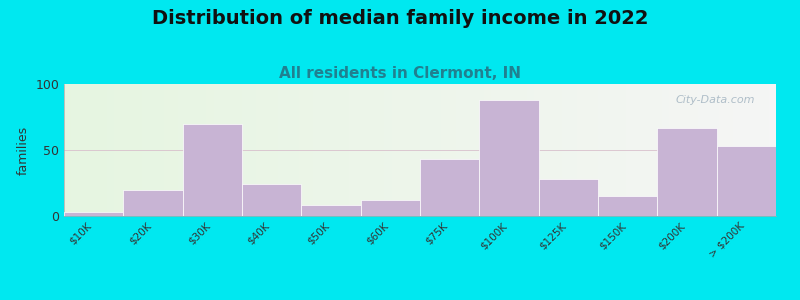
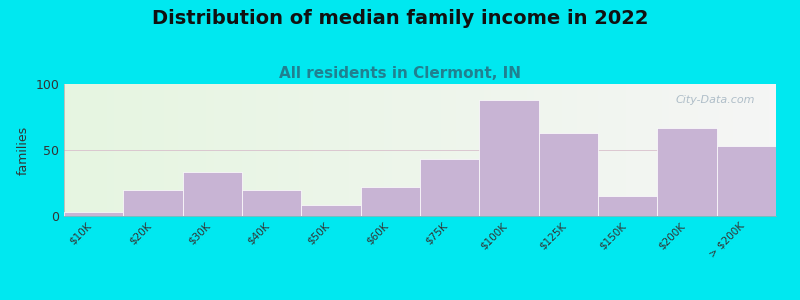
$30K: 70 -> 33
$40K: 24 -> 20
$60K: 12 -> 22
$125K: 28 -> 63
